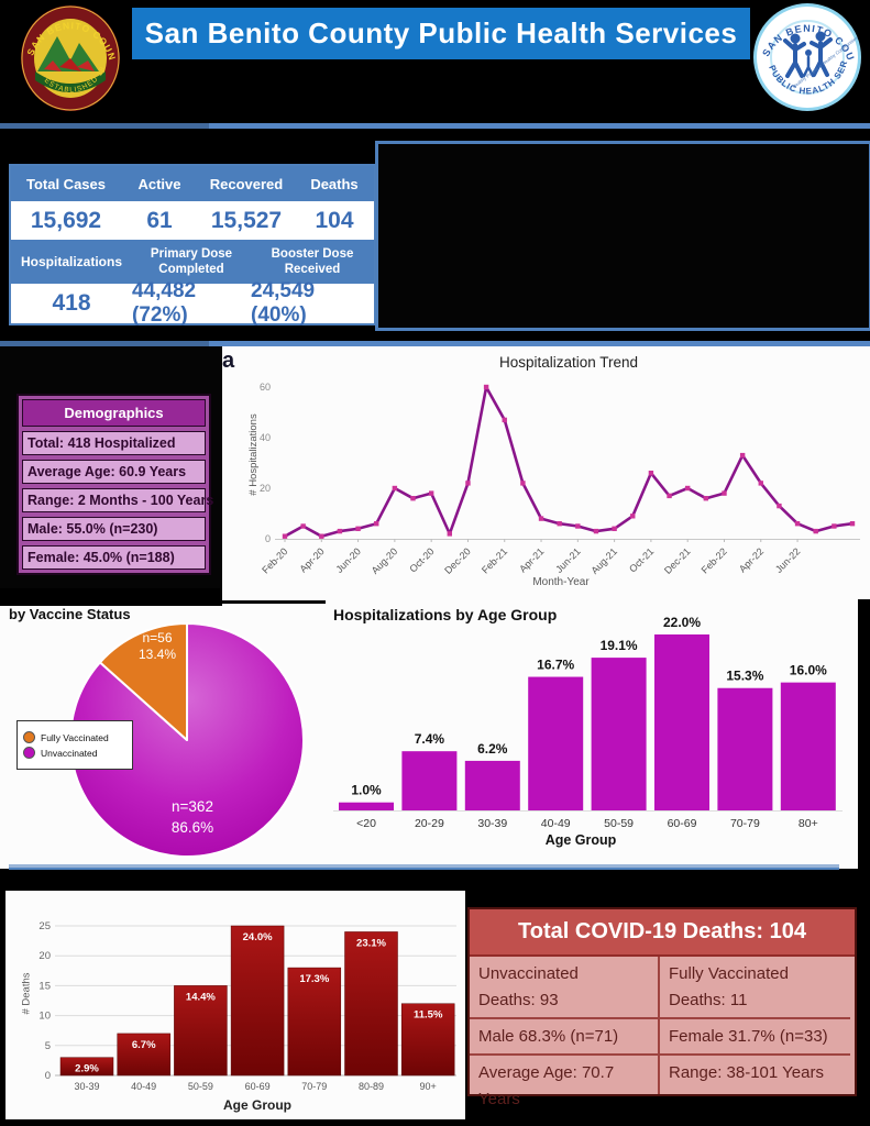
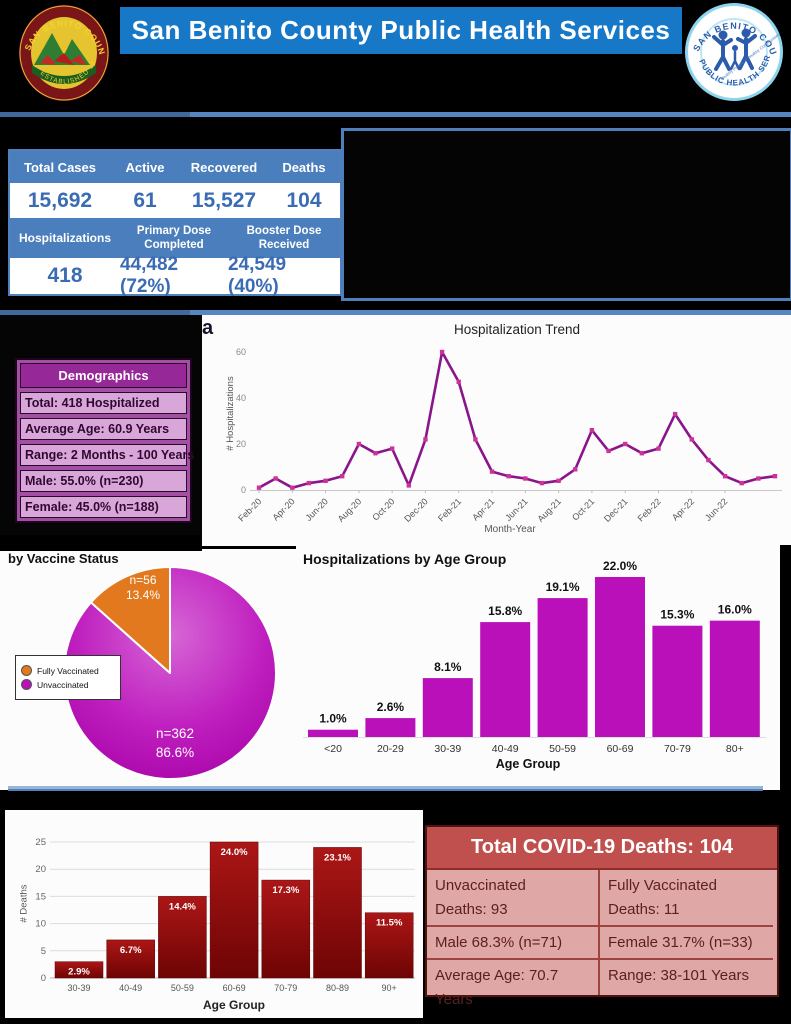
Hospitalizations by Age Group/20-29: 7.4% -> 2.6%
Hospitalizations by Age Group/30-39: 6.2% -> 8.1%
Hospitalizations by Age Group/40-49: 16.7% -> 15.8%
